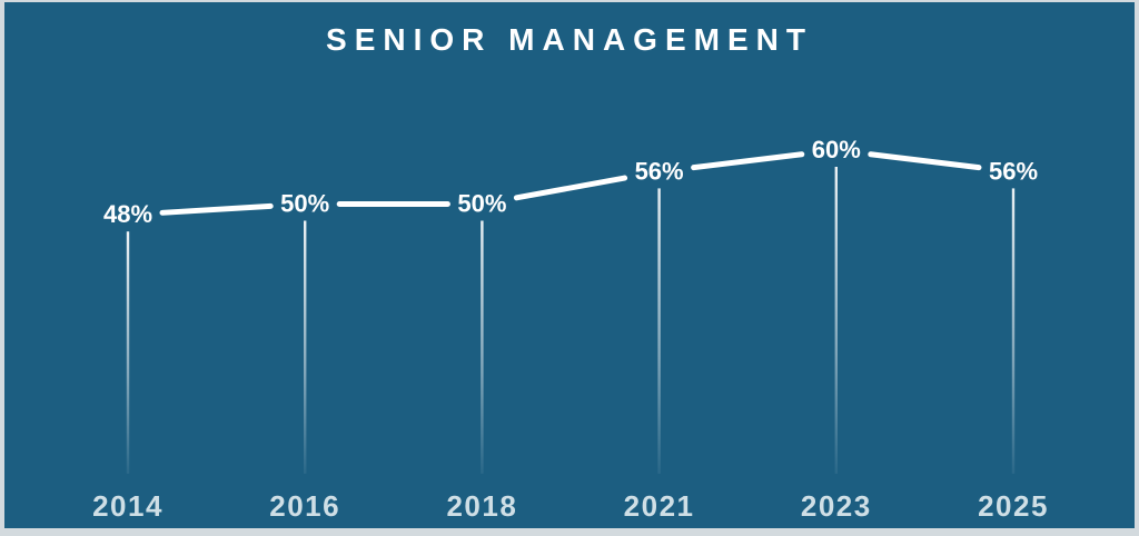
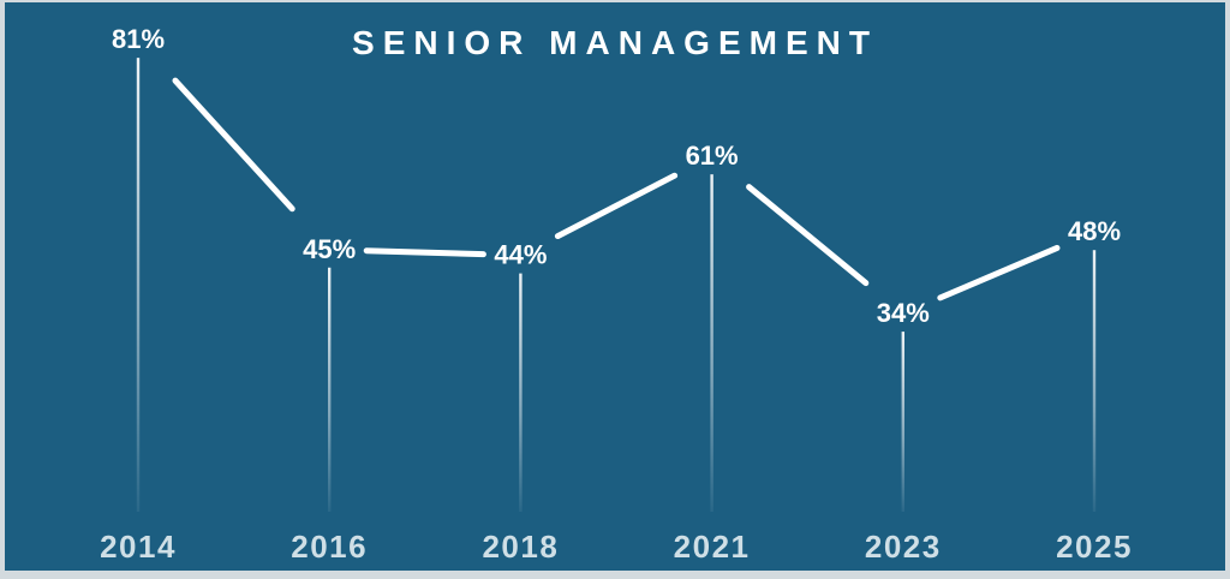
2014: 48% -> 81%
2016: 50% -> 45%
2018: 50% -> 44%
2021: 56% -> 61%
2023: 60% -> 34%
2025: 56% -> 48%
